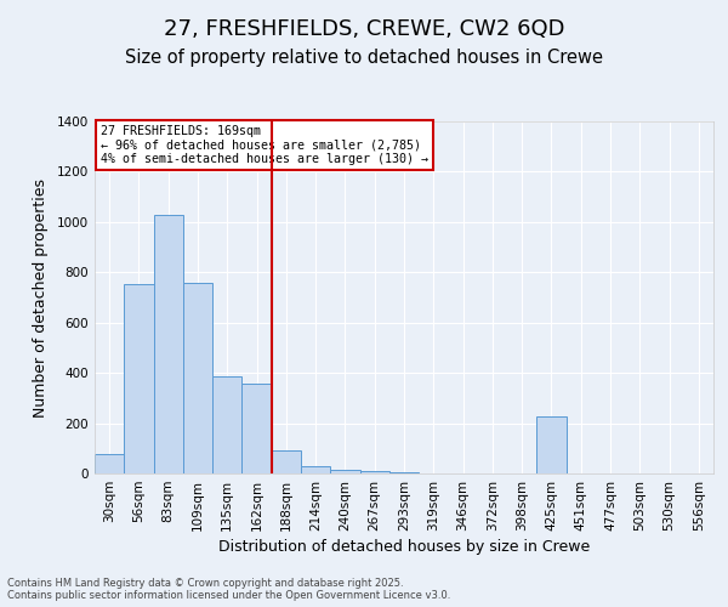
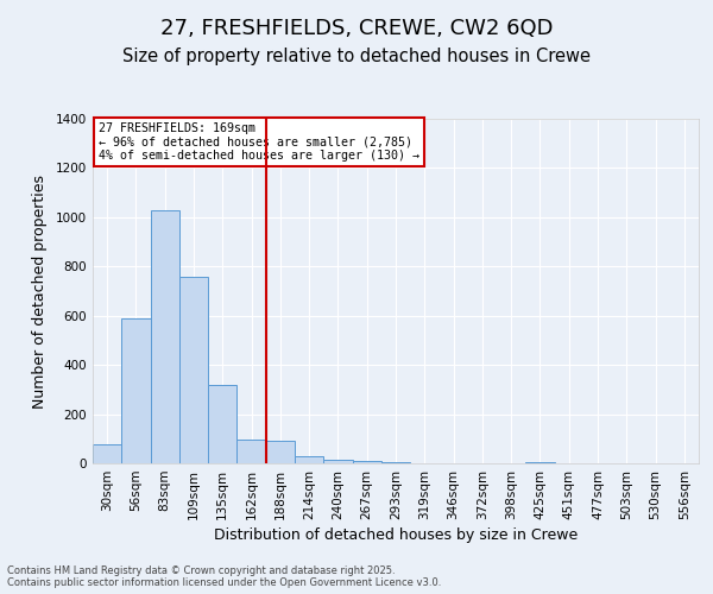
56sqm: 755 -> 590
135sqm: 385 -> 320
162sqm: 355 -> 95
425sqm: 225 -> 5
